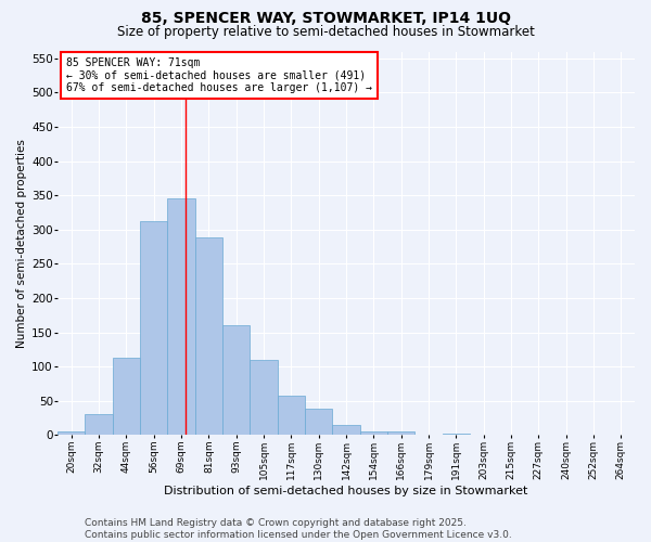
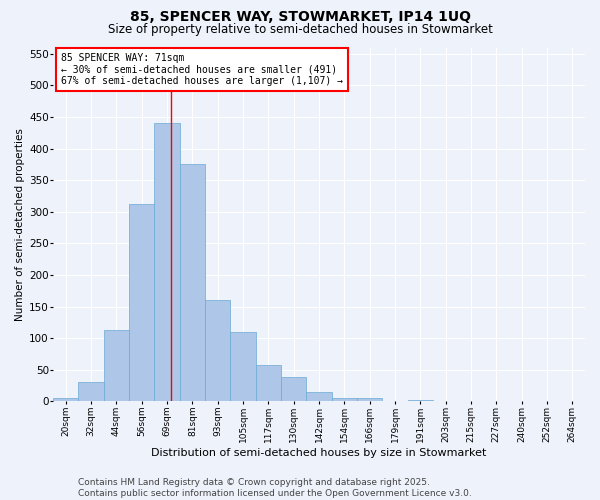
69sqm: 346 -> 440
81sqm: 288 -> 375
